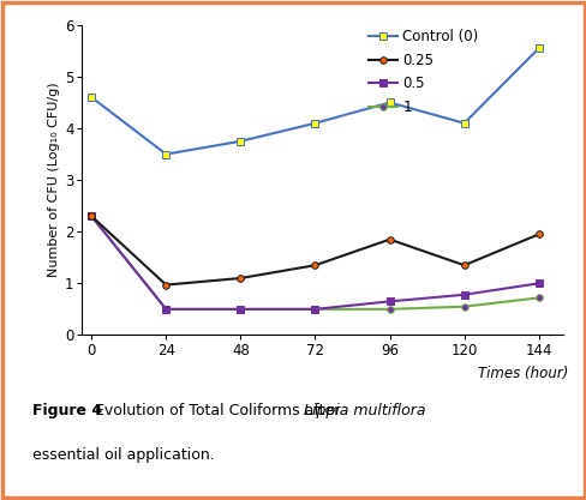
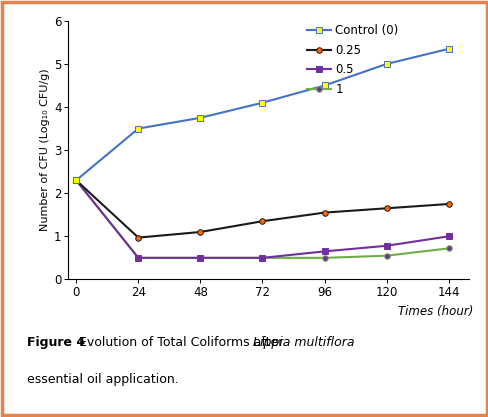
Control (0)/0: 4.60 -> 2.30
0.25/96: 1.85 -> 1.55
Control (0)/120: 4.10 -> 5.00
0.25/120: 1.35 -> 1.65
Control (0)/144: 5.55 -> 5.35
0.25/144: 1.95 -> 1.75
